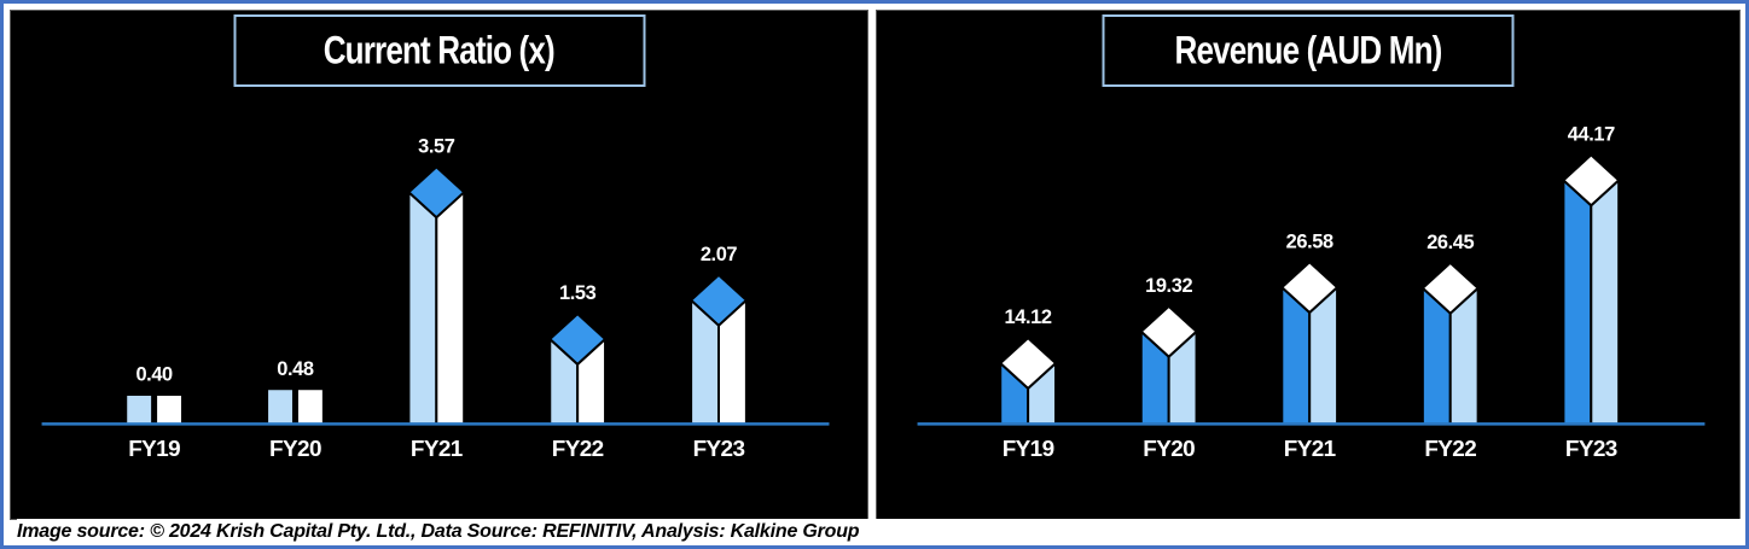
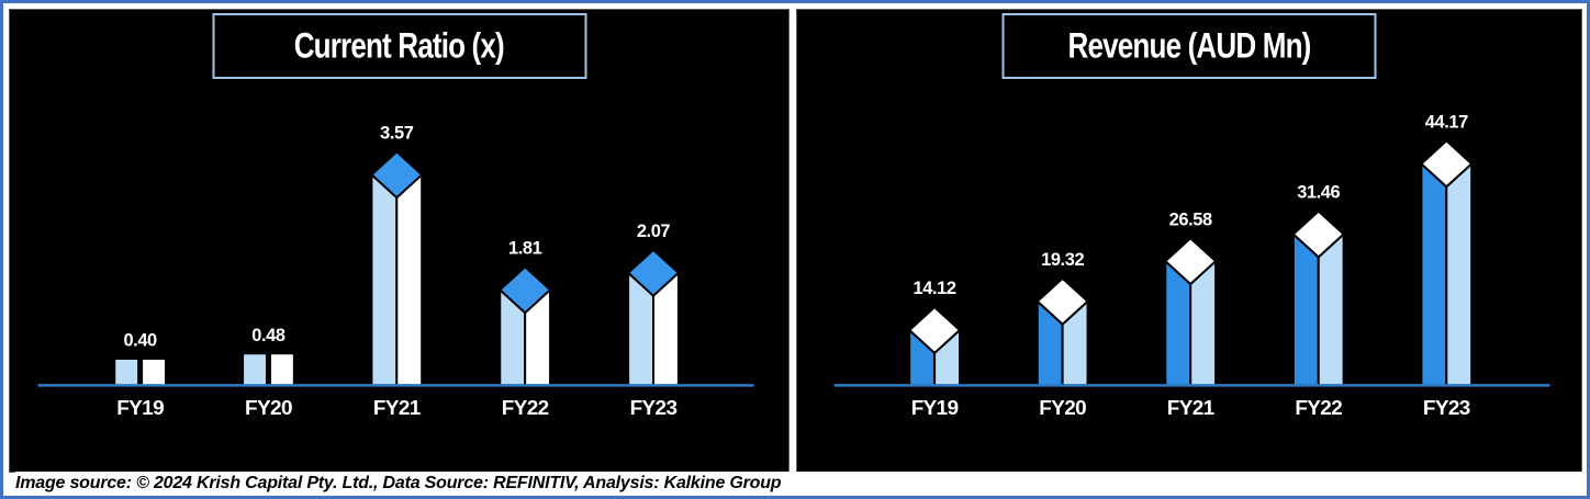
Current Ratio (x)/FY22: 1.53 -> 1.81
Revenue (AUD Mn)/FY22: 26.45 -> 31.46
